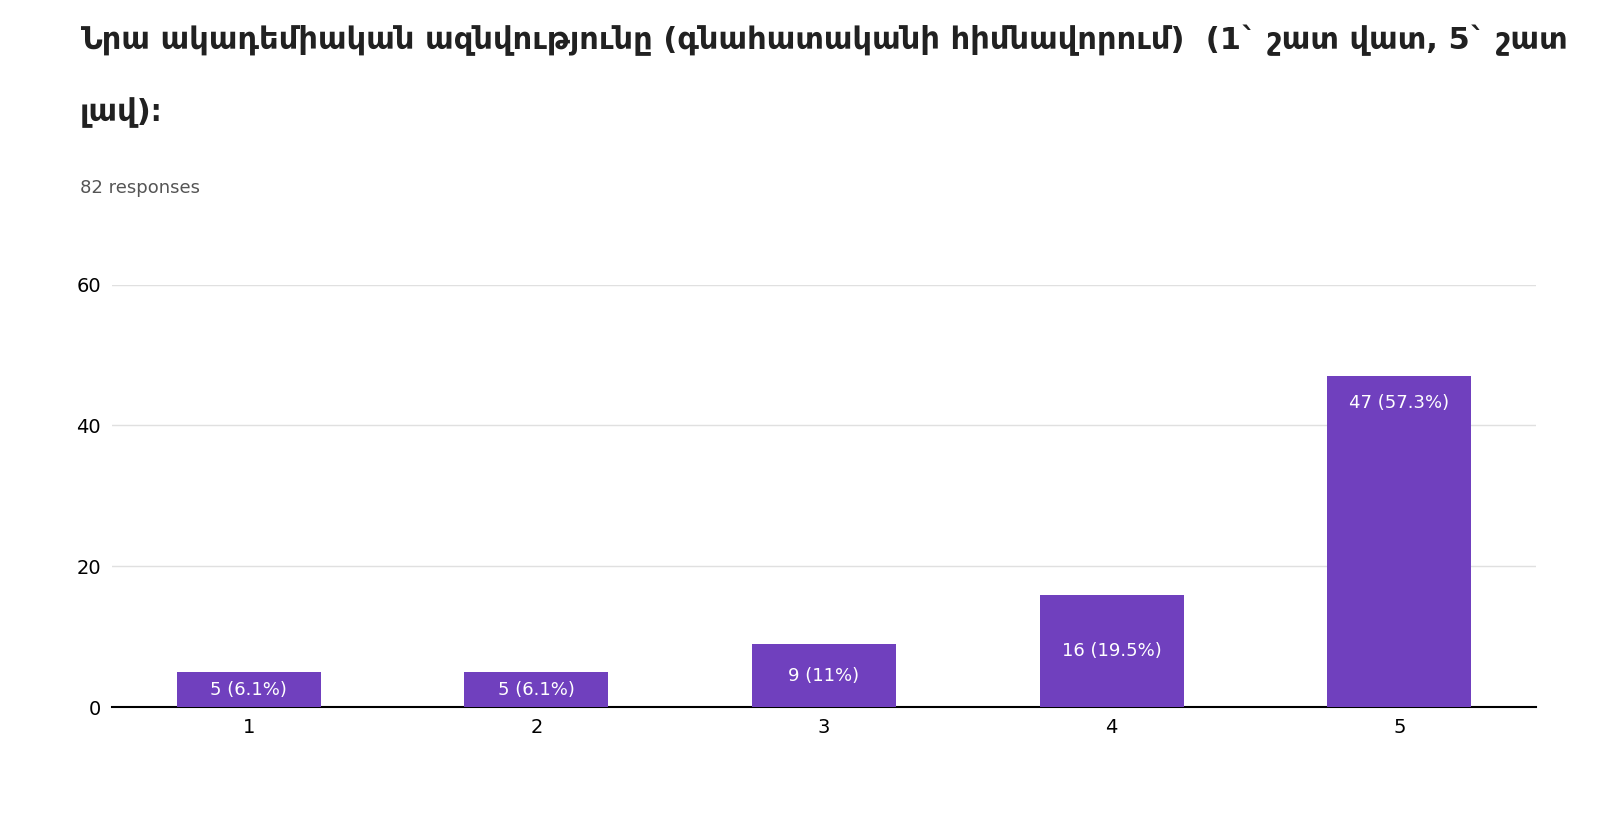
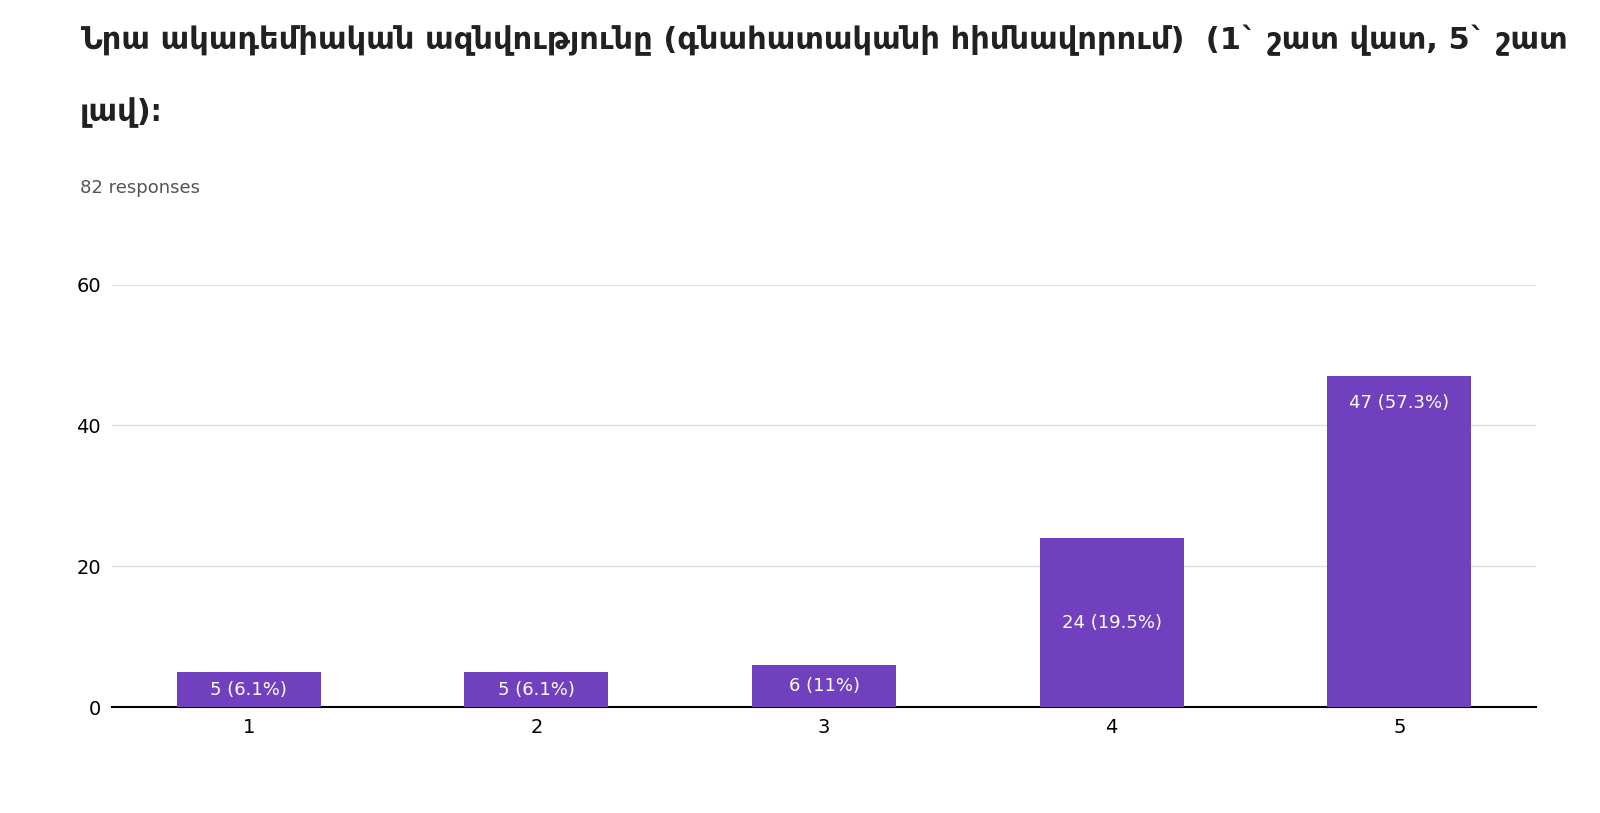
3: 9 -> 6
4: 16 -> 24
